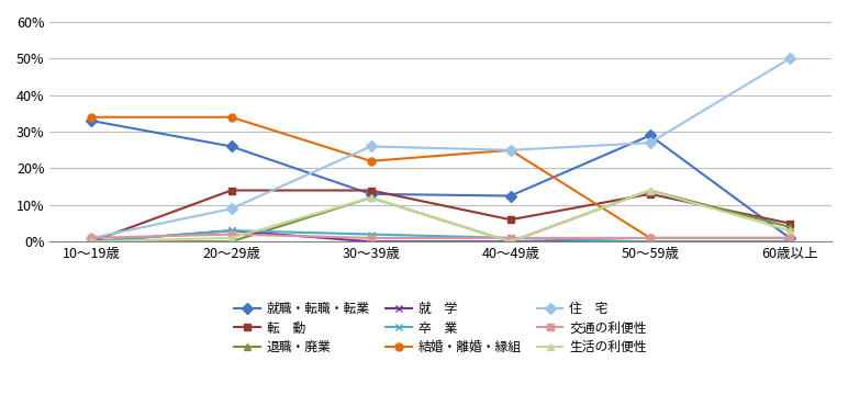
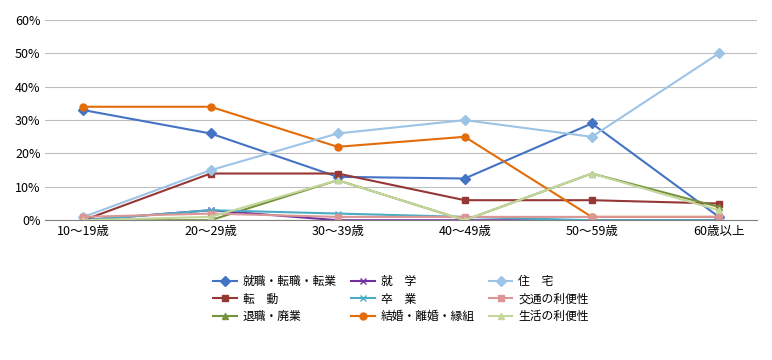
住 宅/20～29歳: 9% -> 15%
住 宅/40～49歳: 25% -> 30%
転 動/50～59歳: 13% -> 6%
住 宅/50～59歳: 27% -> 25%
